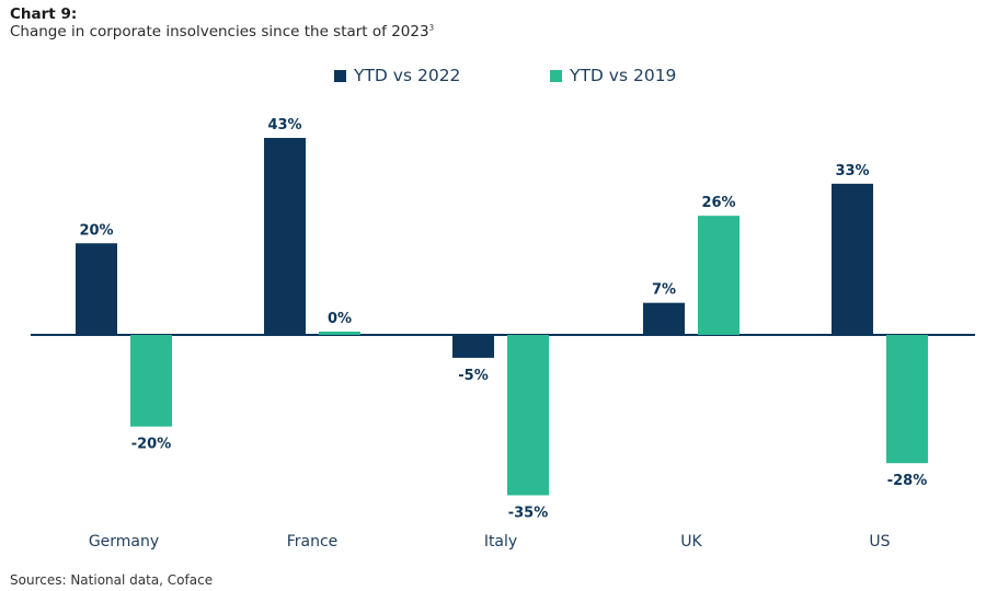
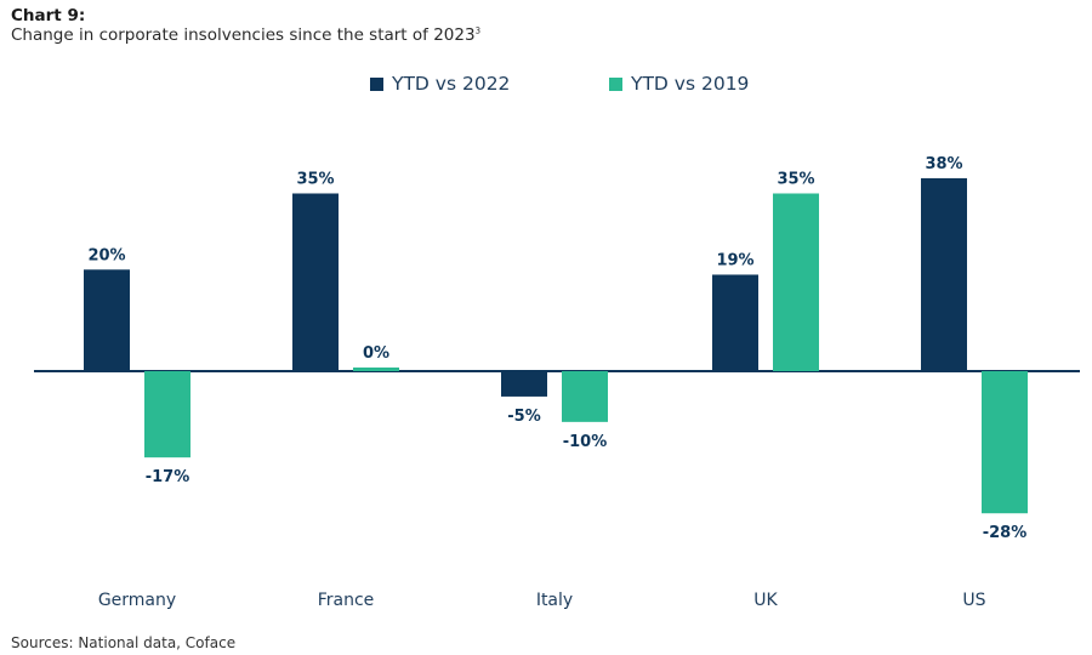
YTD vs 2019/Germany: -20% -> -17%
YTD vs 2022/France: 43% -> 35%
YTD vs 2019/Italy: -35% -> -10%
YTD vs 2022/UK: 7% -> 19%
YTD vs 2019/UK: 26% -> 35%
YTD vs 2022/US: 33% -> 38%
